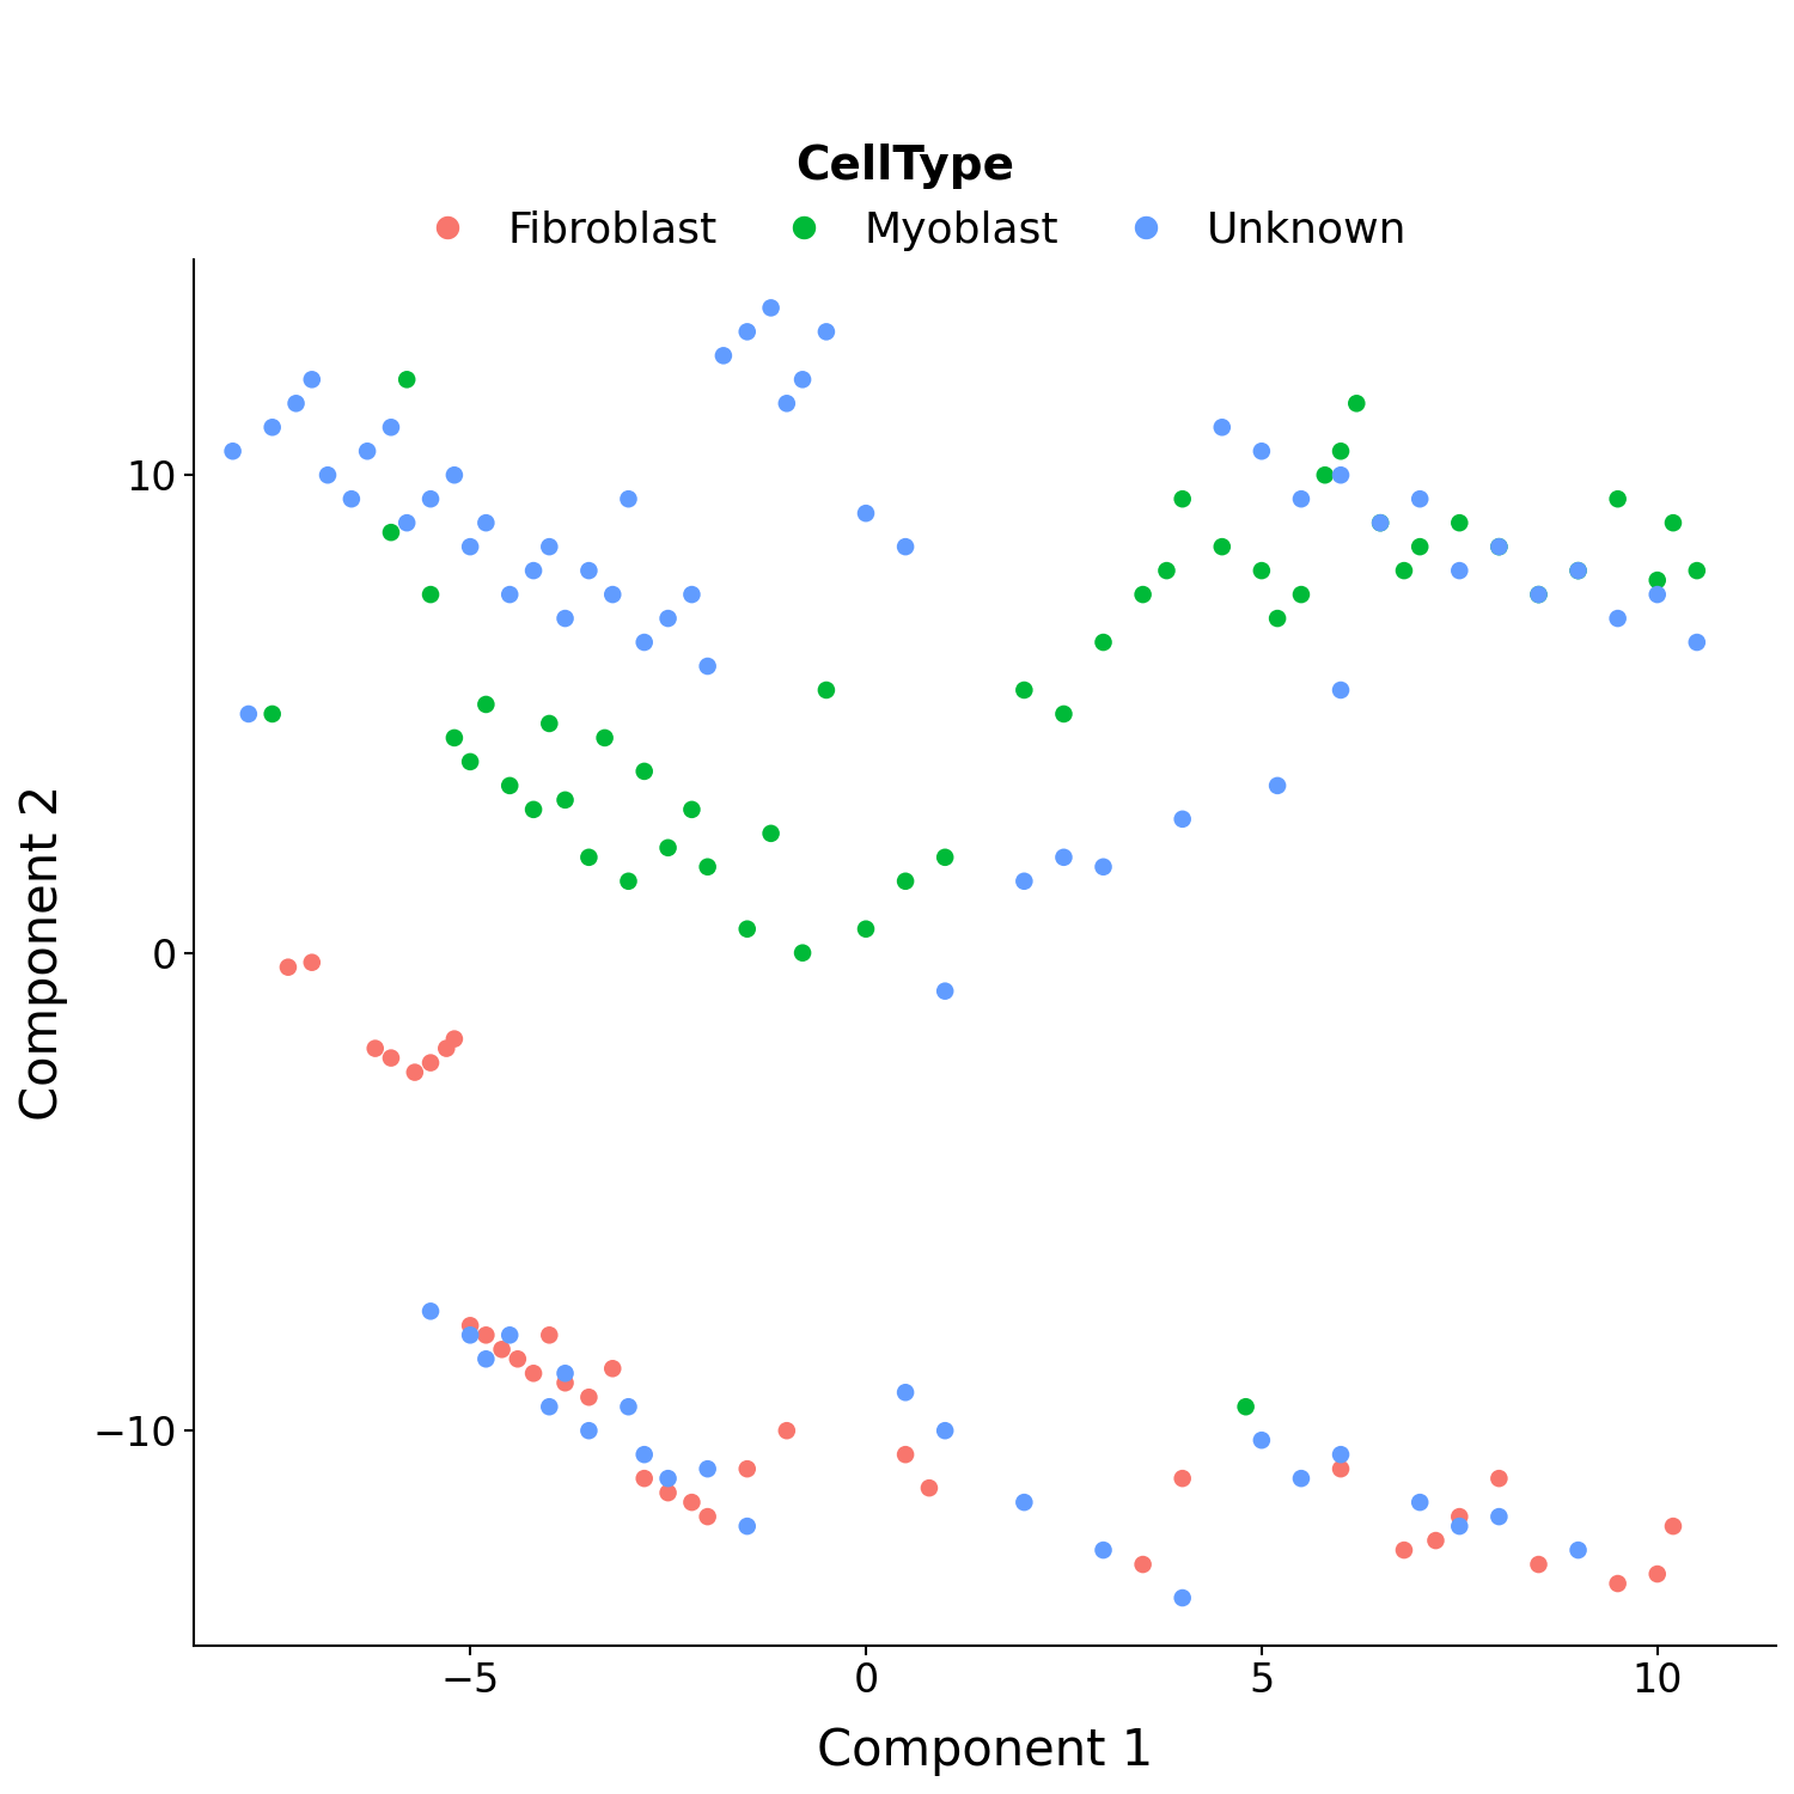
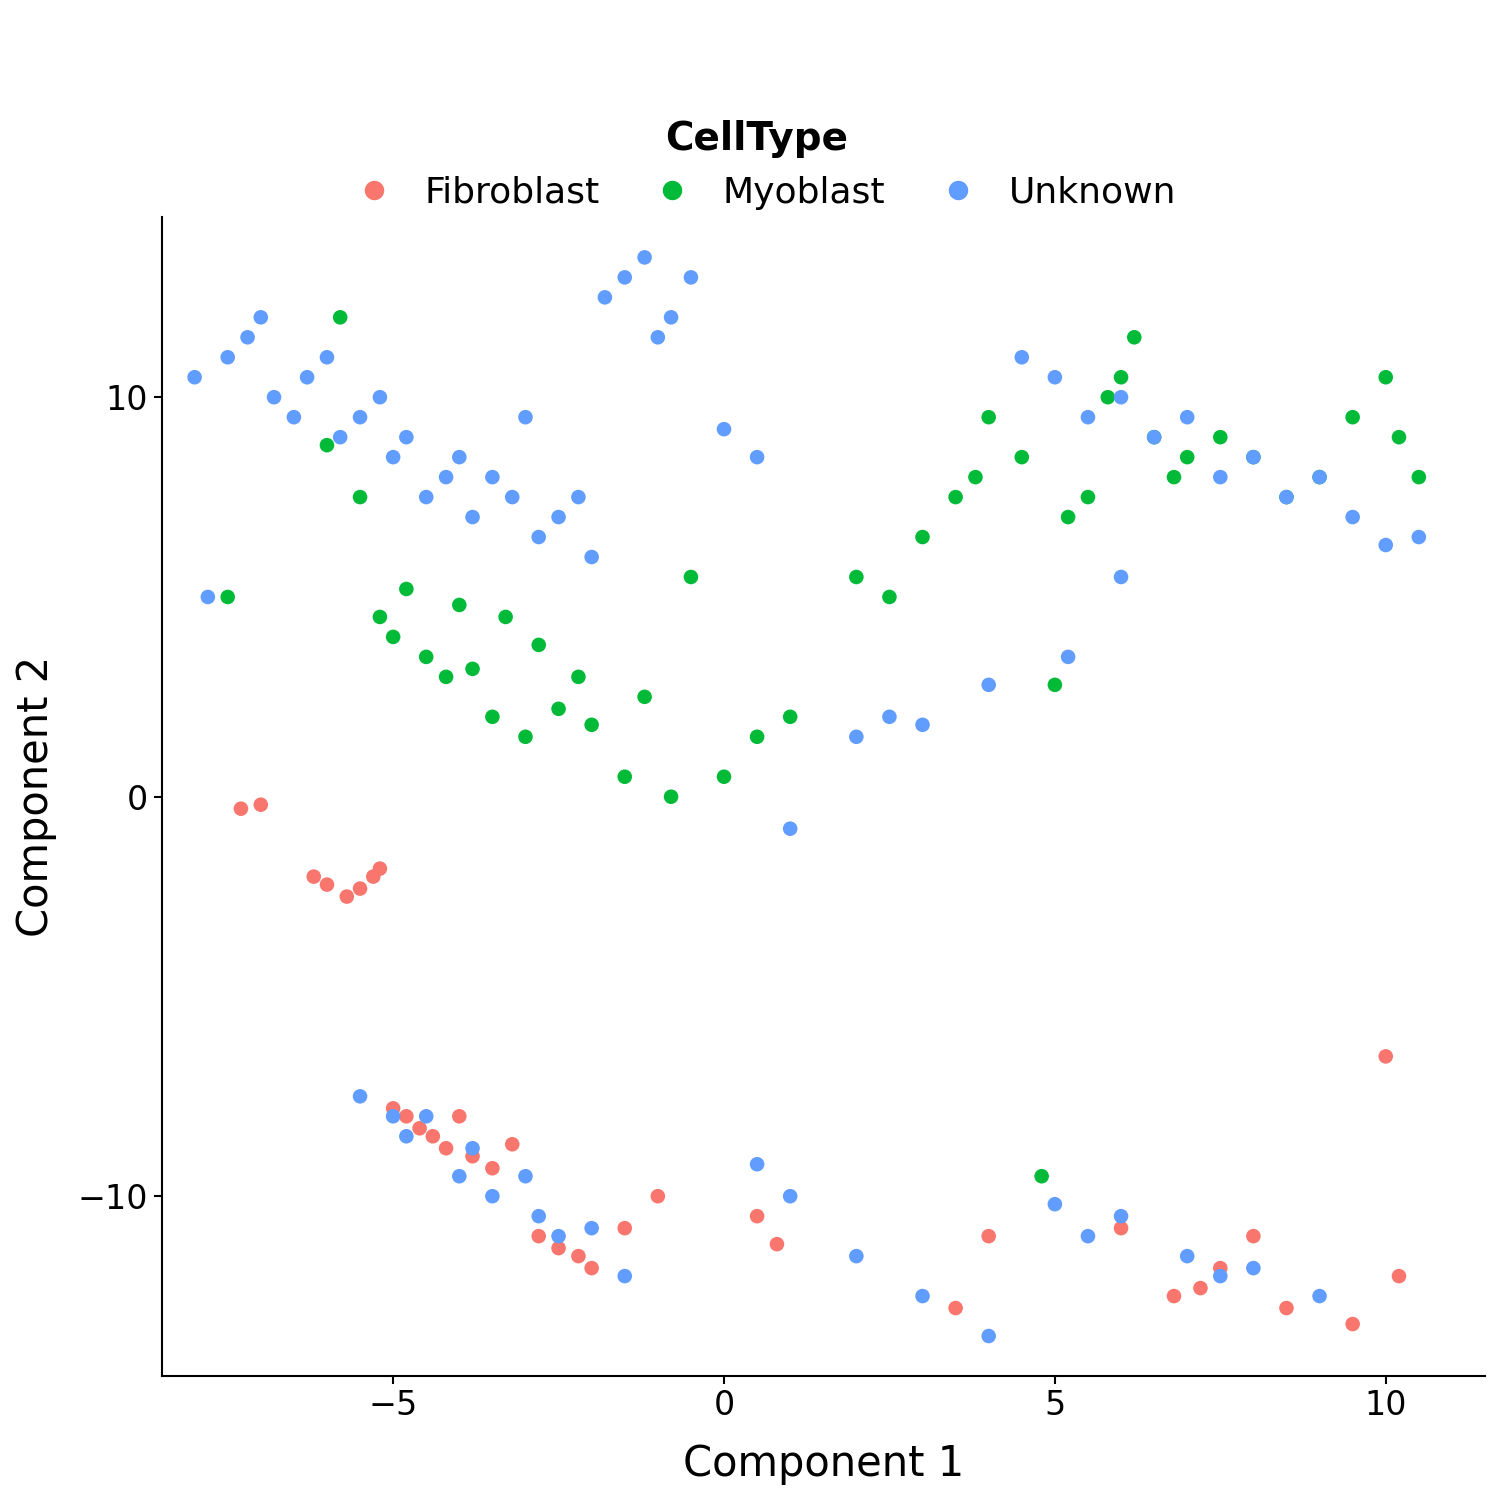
Myoblast/5: 8.0 -> 2.8
Fibroblast/10: -13.0 -> -6.5
Myoblast/10: 7.8 -> 10.5
Unknown/10: 7.5 -> 6.3
